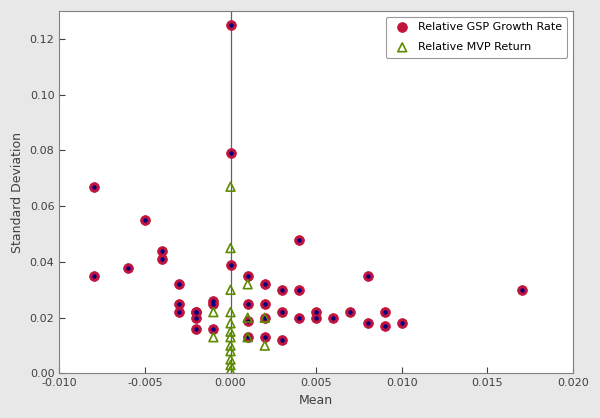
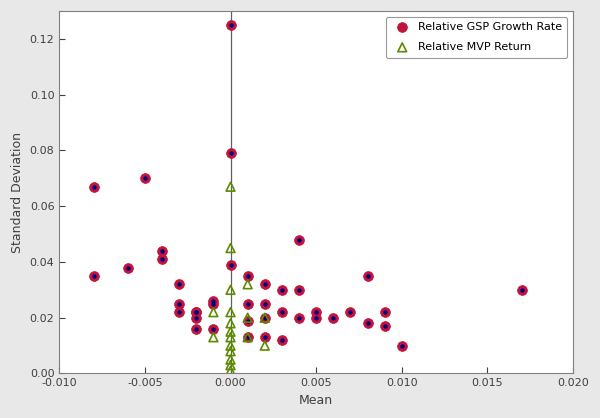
Relative GSP Growth Rate/-0.005: 0.055 -> 0.070
Relative GSP Growth Rate/0.010: 0.018 -> 0.010
